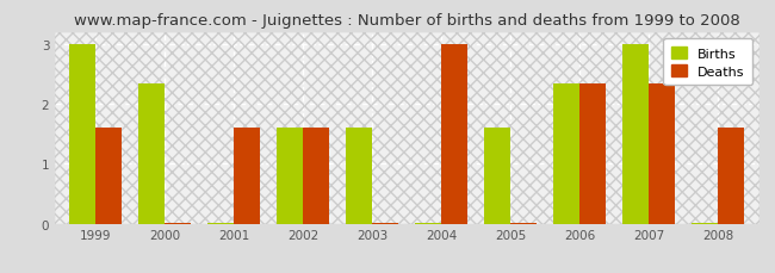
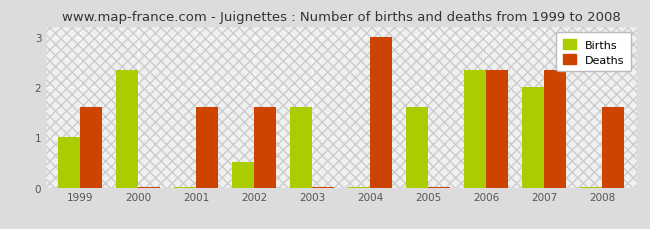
Births/1999: 3.00 -> 1.00
Births/2002: 1.60 -> 0.50
Births/2007: 3.00 -> 2.00
